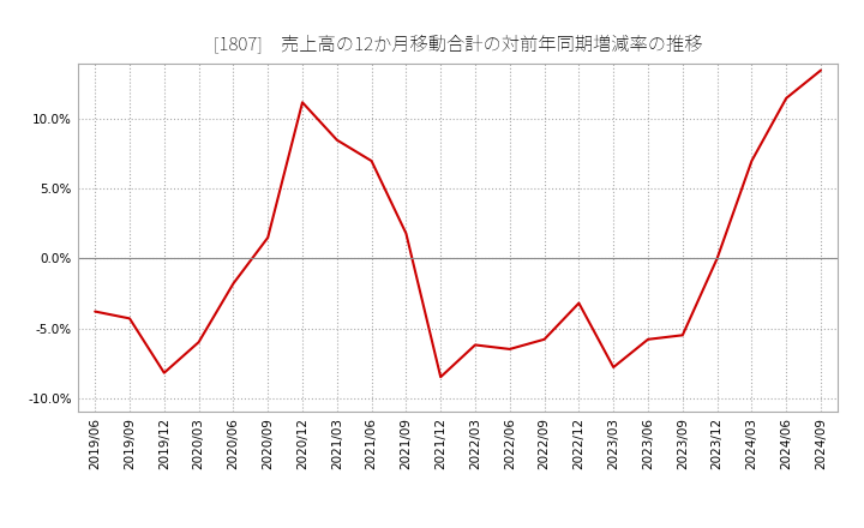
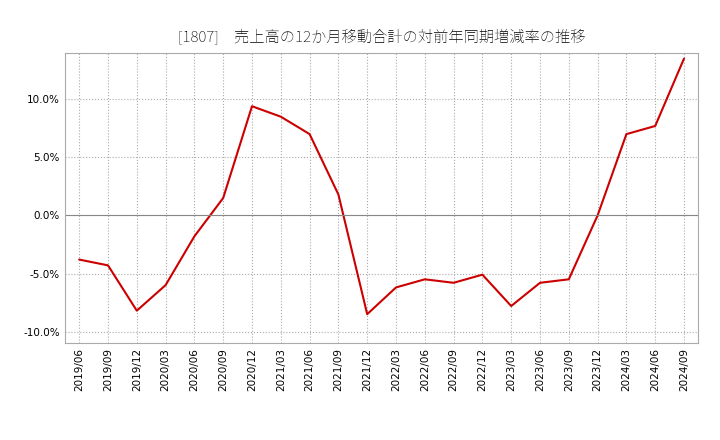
2020/12: 11.2% -> 9.4%
2022/06: -6.5% -> -5.5%
2022/12: -3.2% -> -5.1%
2024/06: 11.5% -> 7.7%
